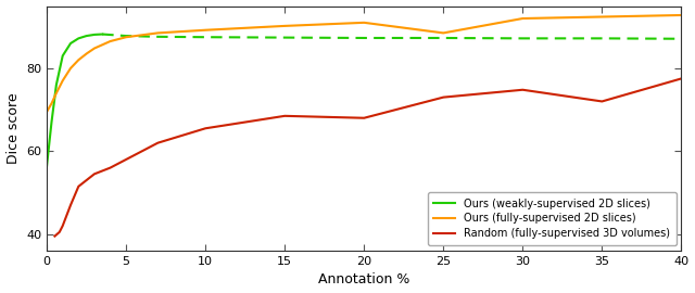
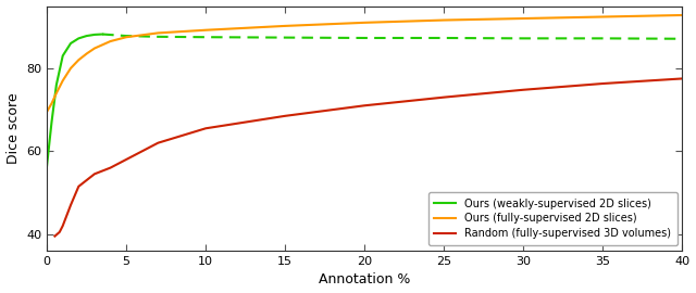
Random (fully-supervised 3D volumes)/20: 68.0 -> 71.0
Ours (fully-supervised 2D slices)/25: 88.5 -> 91.6
Random (fully-supervised 3D volumes)/35: 72.0 -> 76.3
